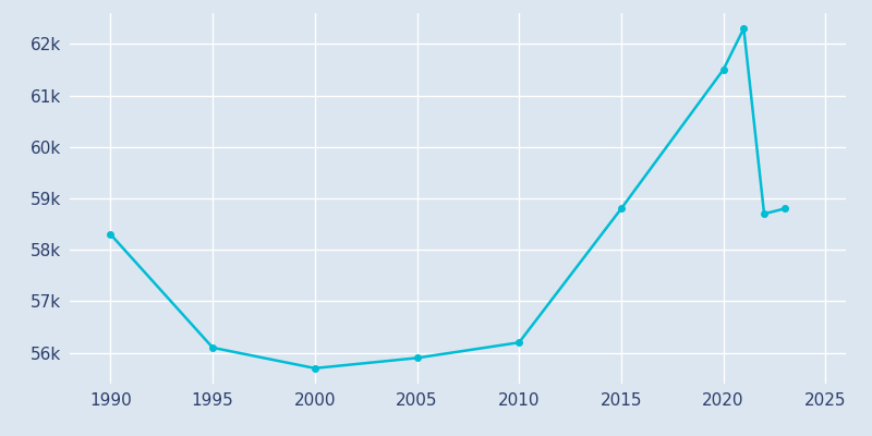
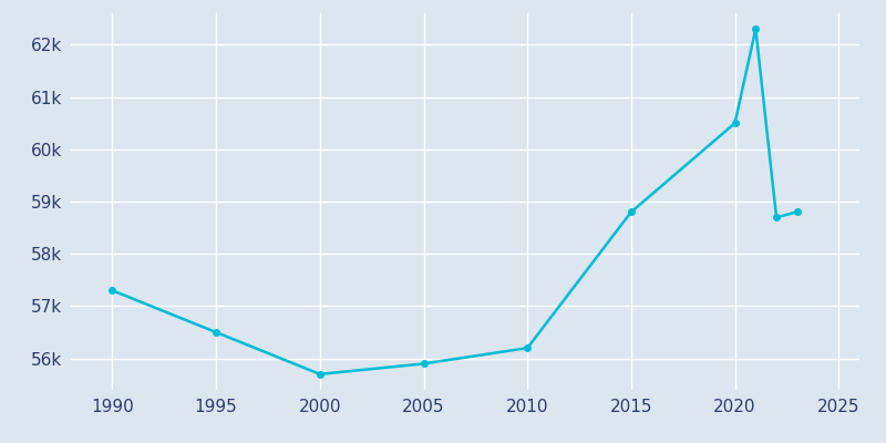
1990: 58.3k -> 57.3k
1995: 56.1k -> 56.5k
2020: 61.5k -> 60.5k
